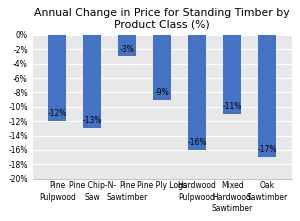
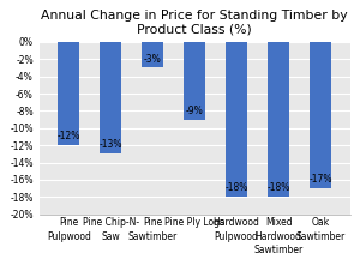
Hardwood Pulpwood: -16% -> -18%
Mixed Hardwood Sawtimber: -11% -> -18%
